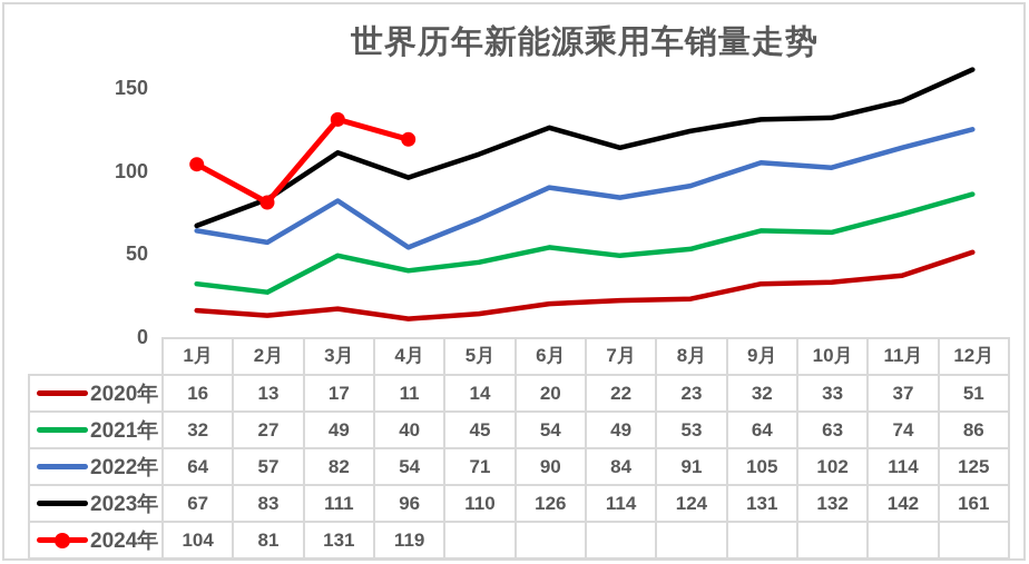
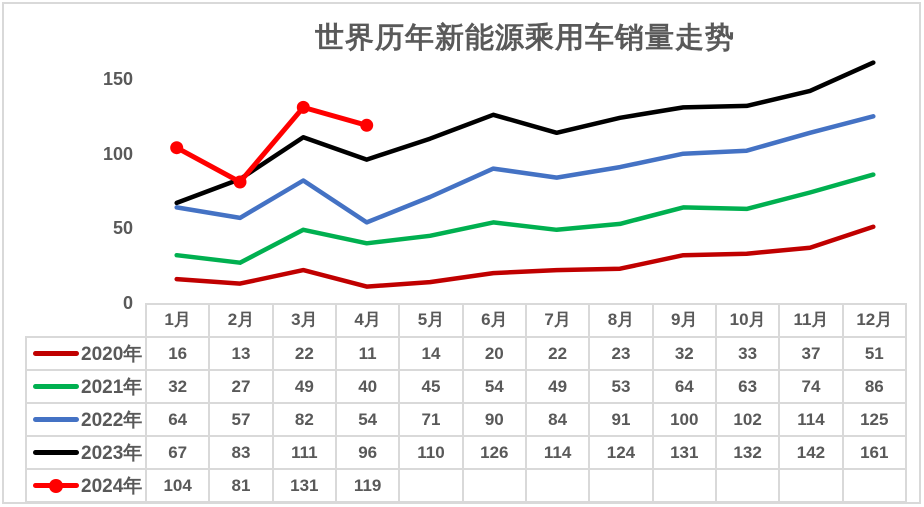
2020年/3月: 17 -> 22
2022年/9月: 105 -> 100
